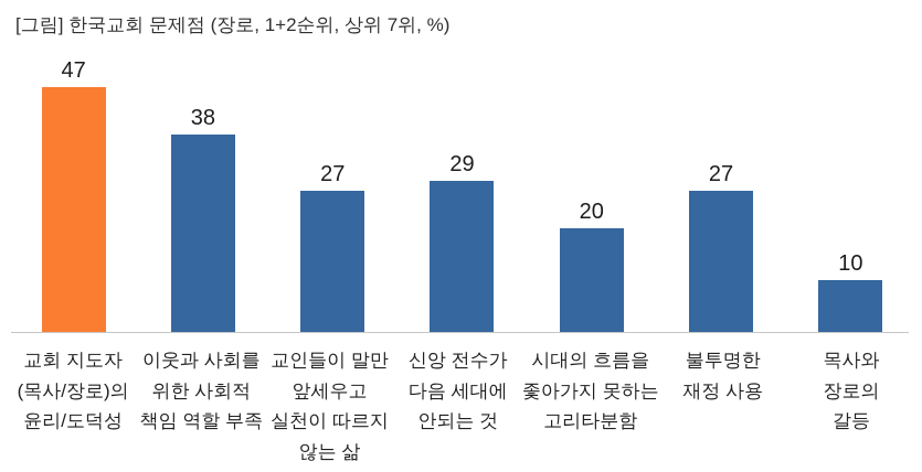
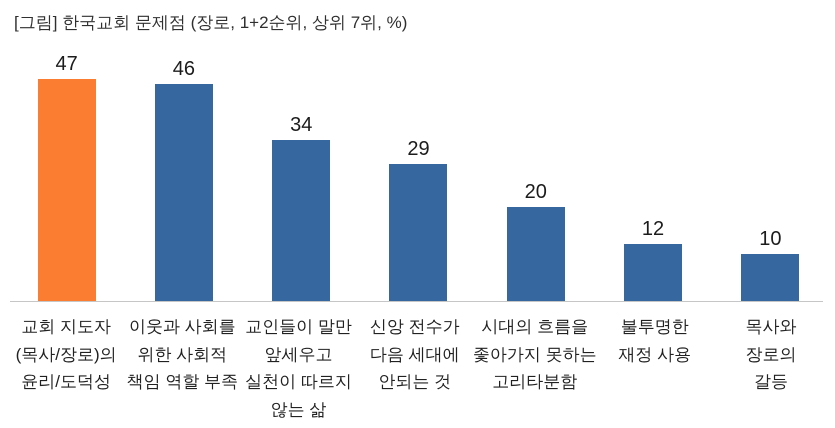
이웃과 사회를 위한 사회적 책임 역할 부족: 38 -> 46
교인들이 말만 앞세우고 실천이 따르지 않는 삶: 27 -> 34
불투명한 재정 사용: 27 -> 12
